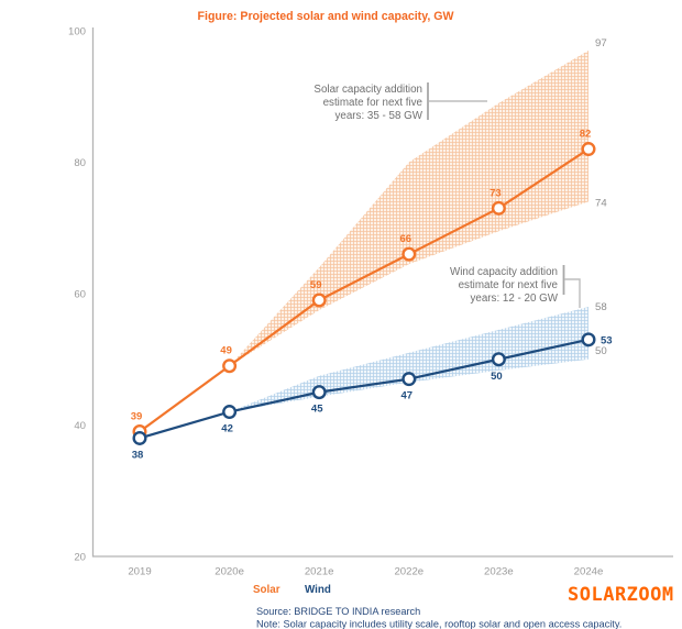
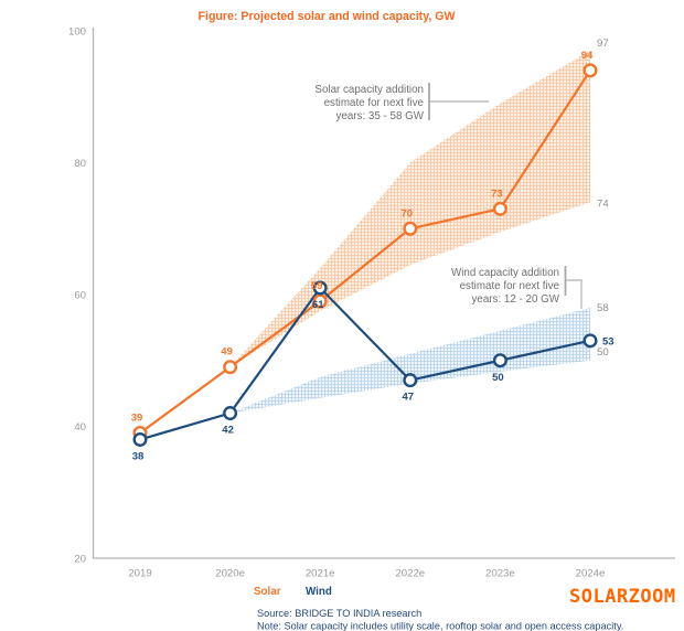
Wind/2021e: 45 -> 61
Solar/2022e: 66 -> 70
Solar/2024e: 82 -> 94
